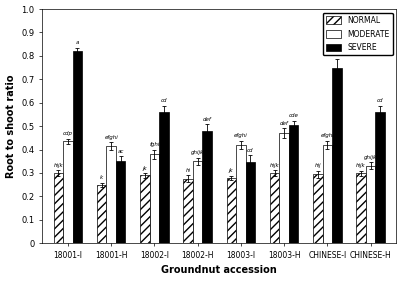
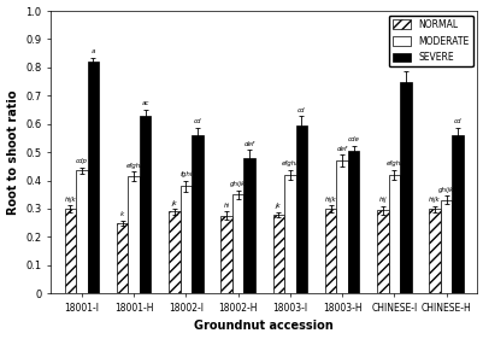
SEVERE/18001-H: 0.350 -> 0.630
SEVERE/18003-I: 0.345 -> 0.595
